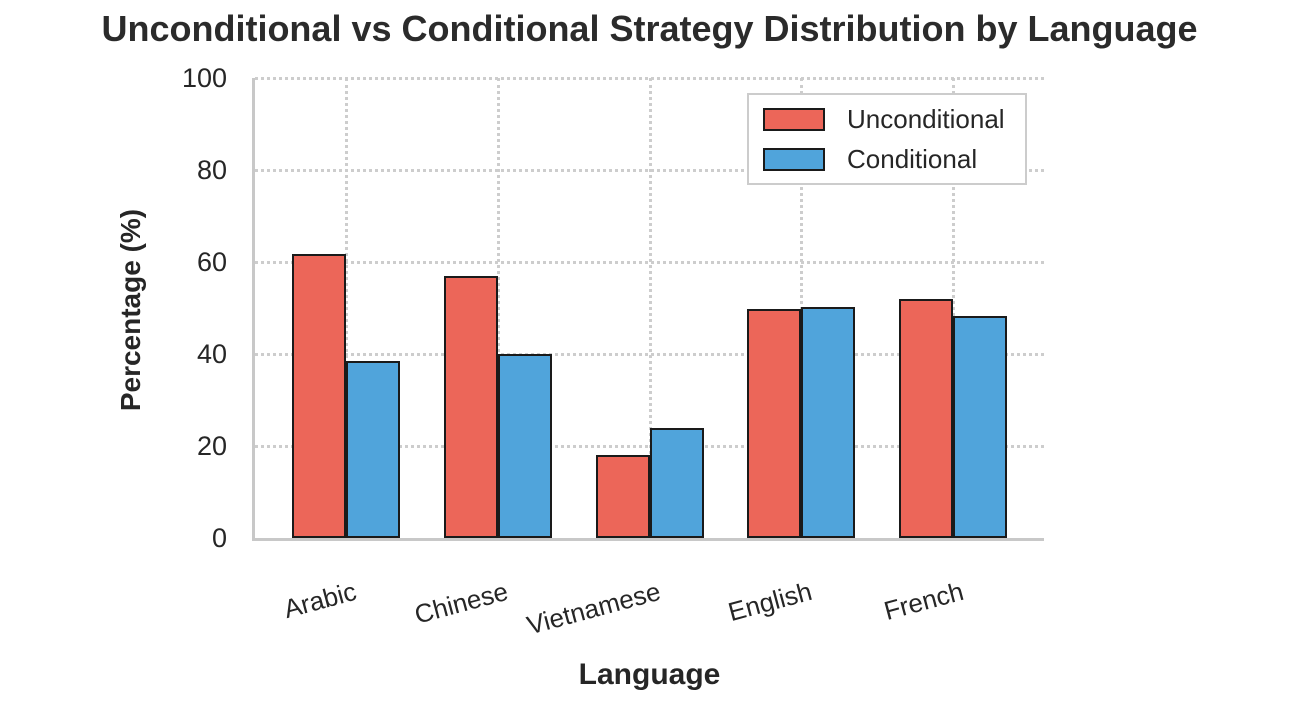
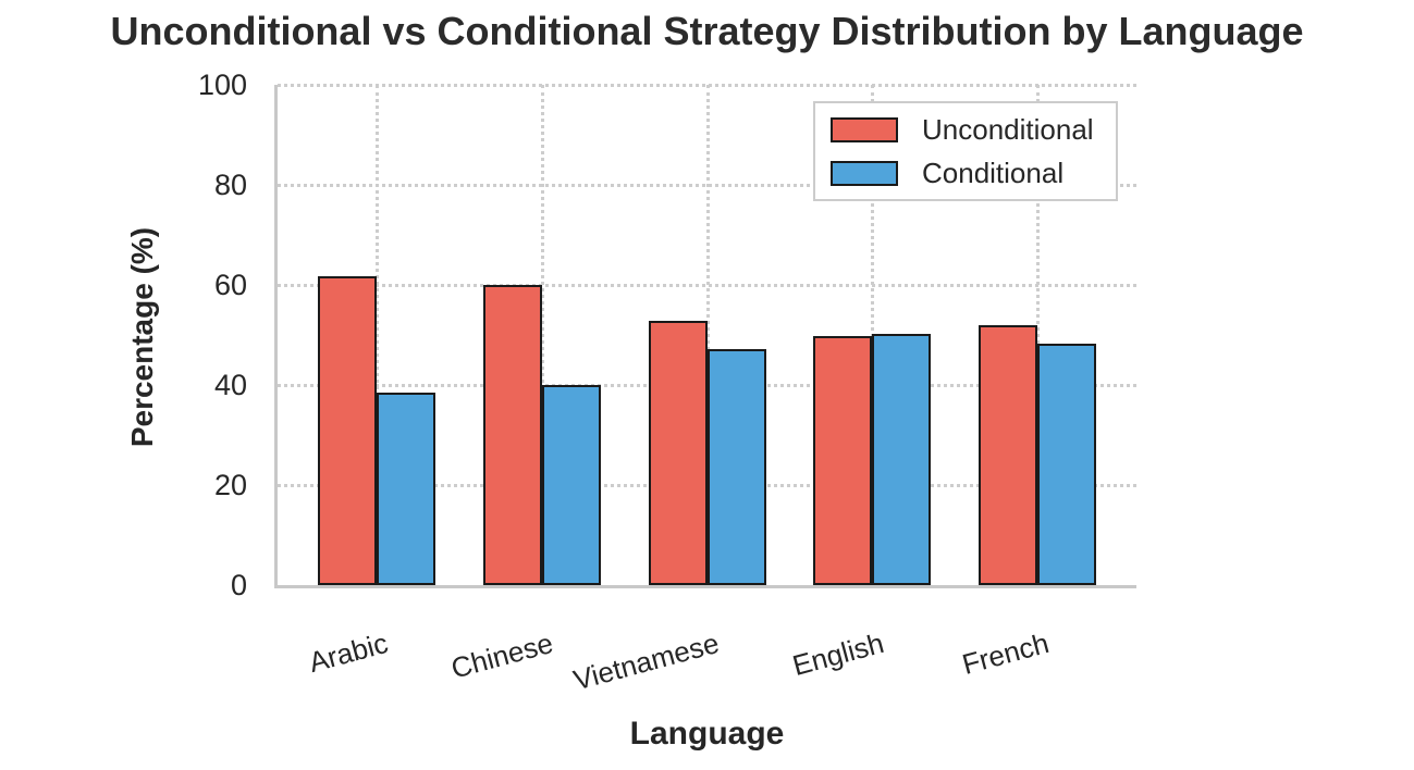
Unconditional/Chinese: 57 -> 60
Unconditional/Vietnamese: 18 -> 53
Conditional/Vietnamese: 24 -> 47
